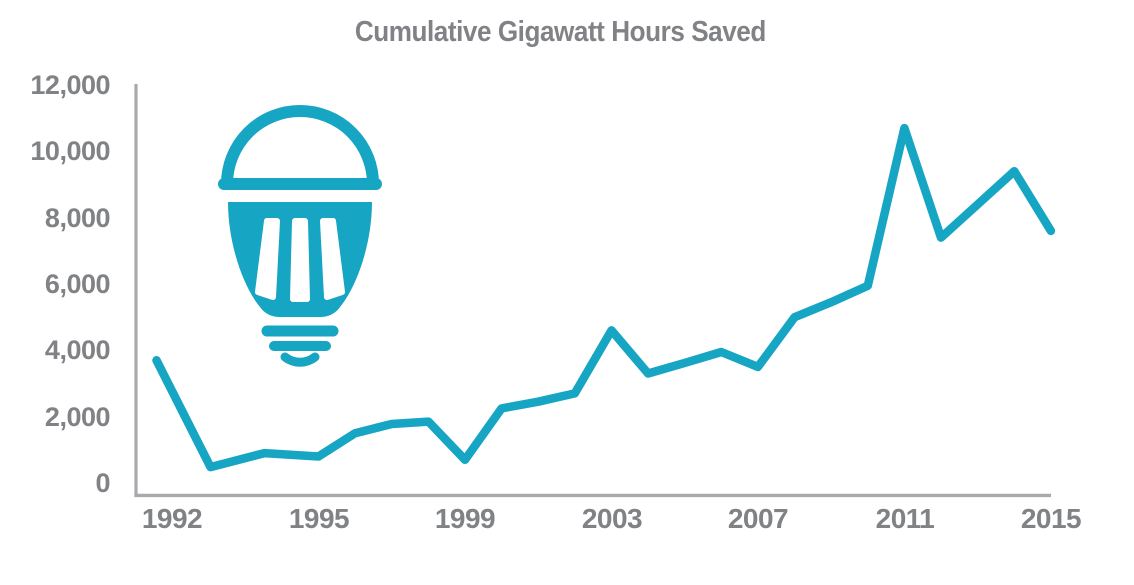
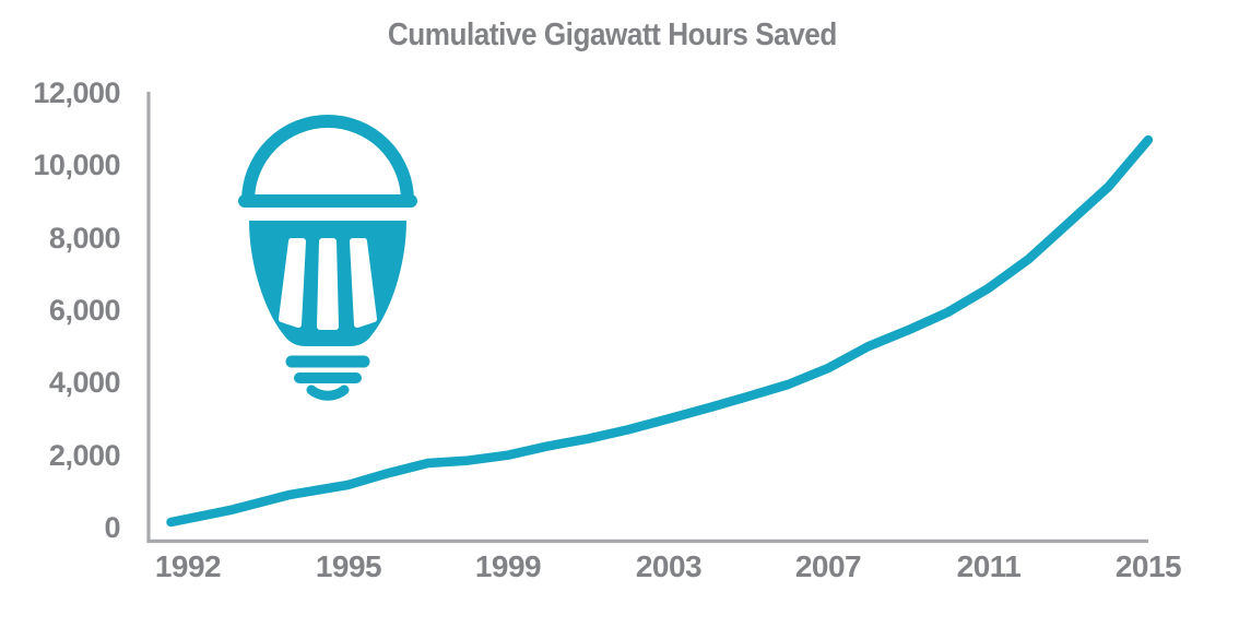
1992: 3700 -> 200
1995: 800 -> 1200
1999: 700 -> 2000
2003: 4600 -> 3000
2007: 3500 -> 4400
2011: 10700 -> 6600
2015: 7600 -> 10700
